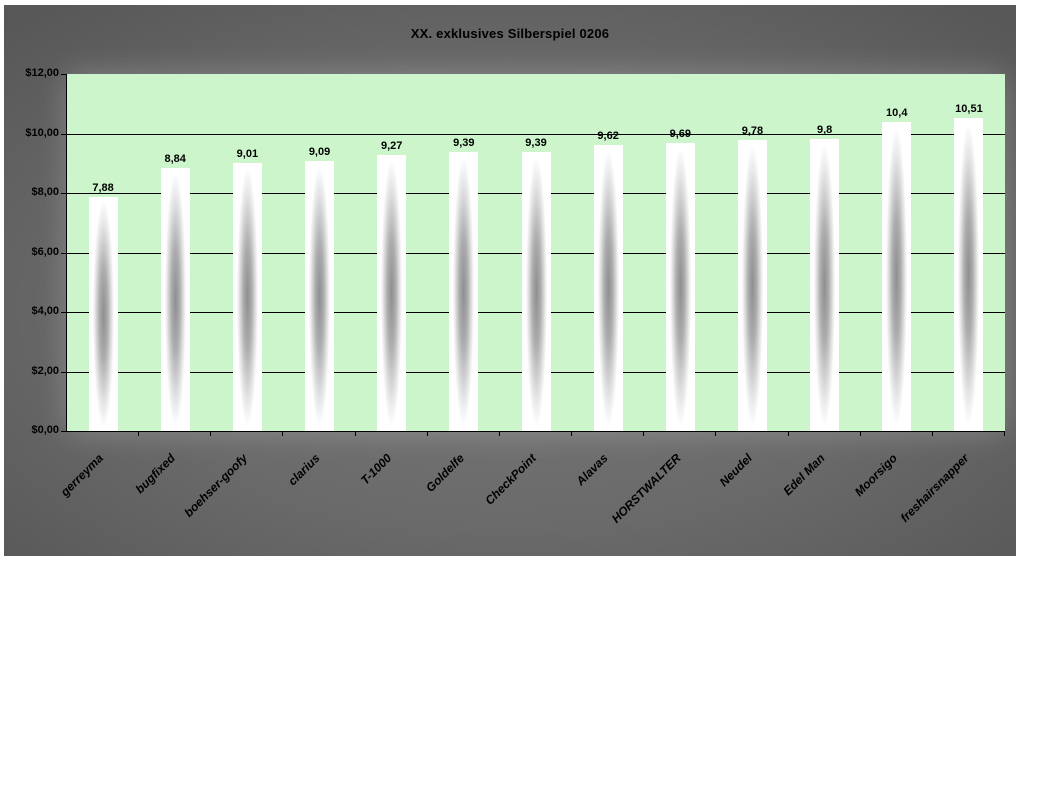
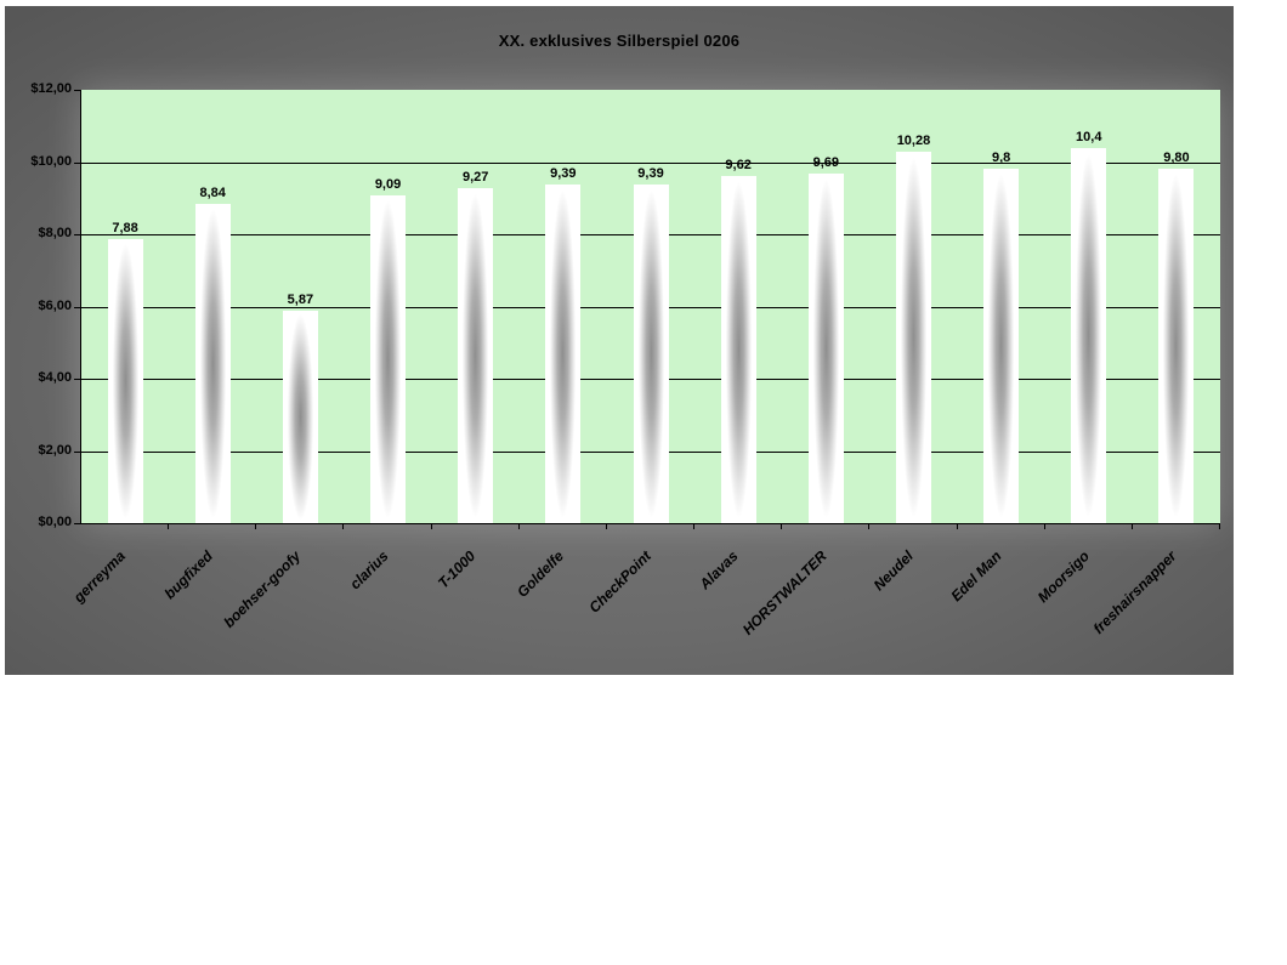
boehser-goofy: 9,01 -> 5,87
Neudel: 9,78 -> 10,28
freshairsnapper: 10,51 -> 9,80
